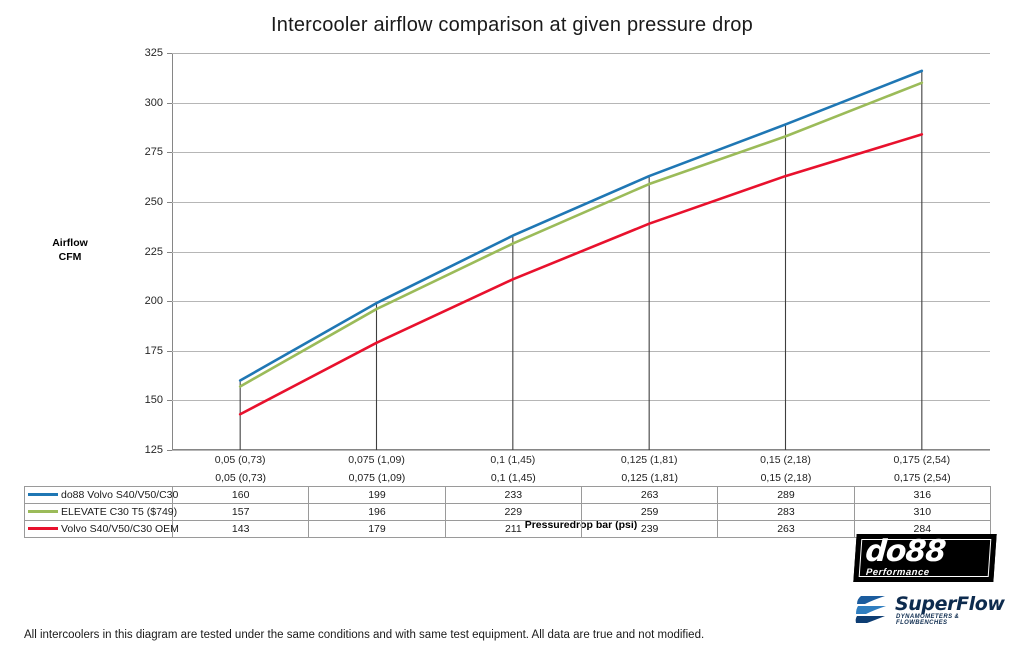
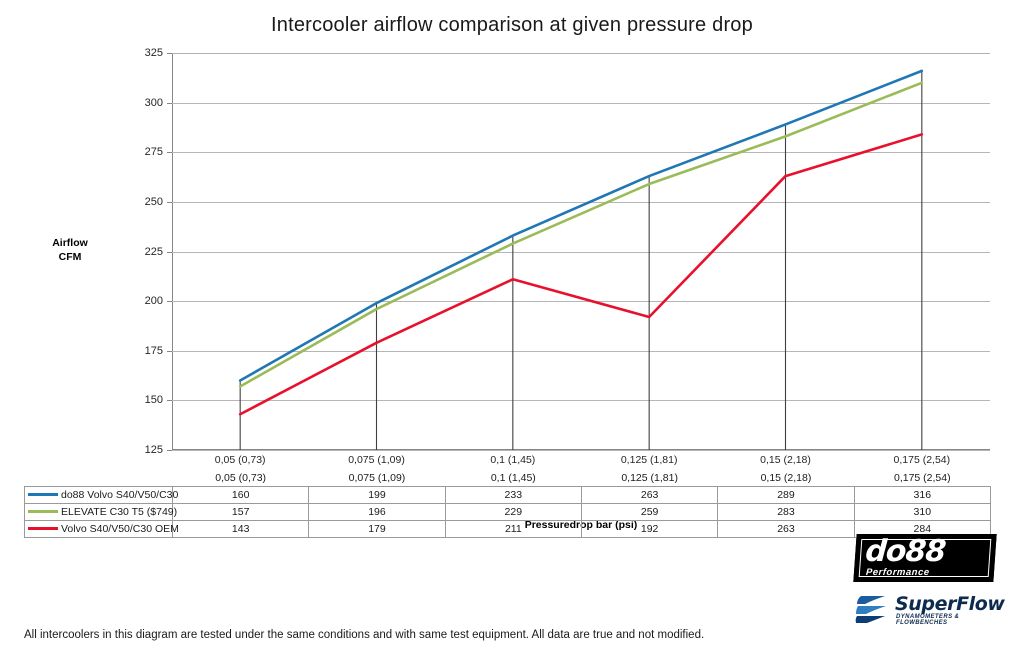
Volvo S40/V50/C30 OEM/0,125 (1,81): 239 -> 192
